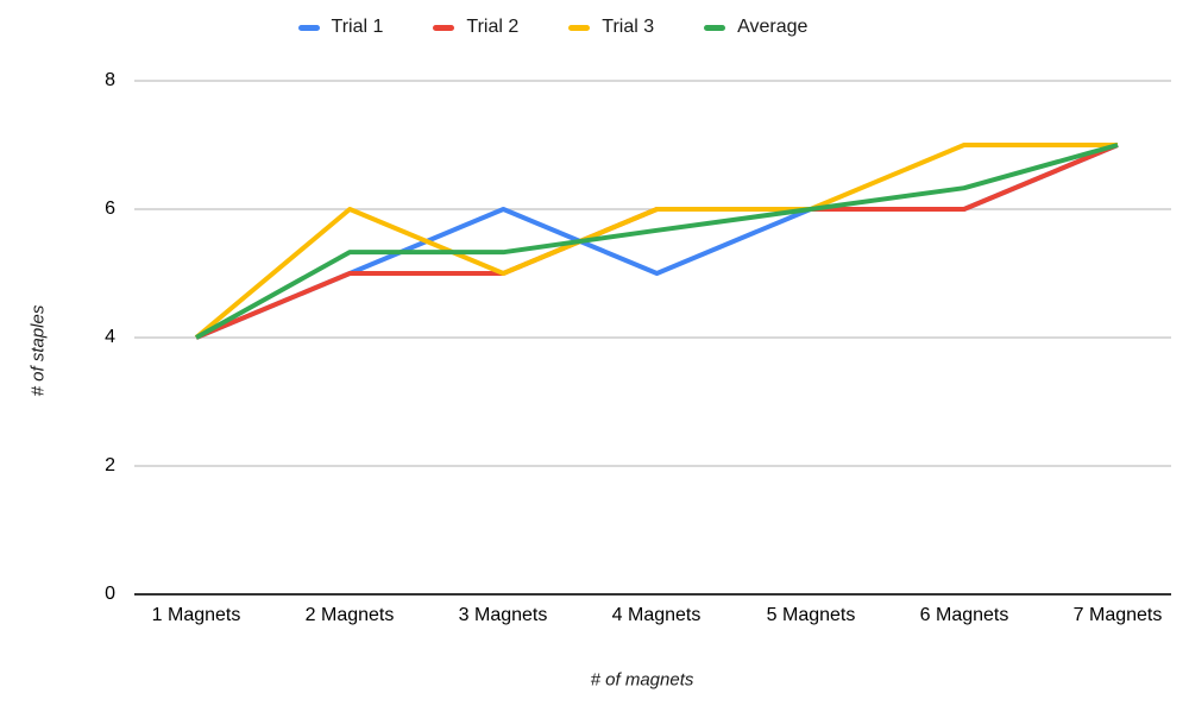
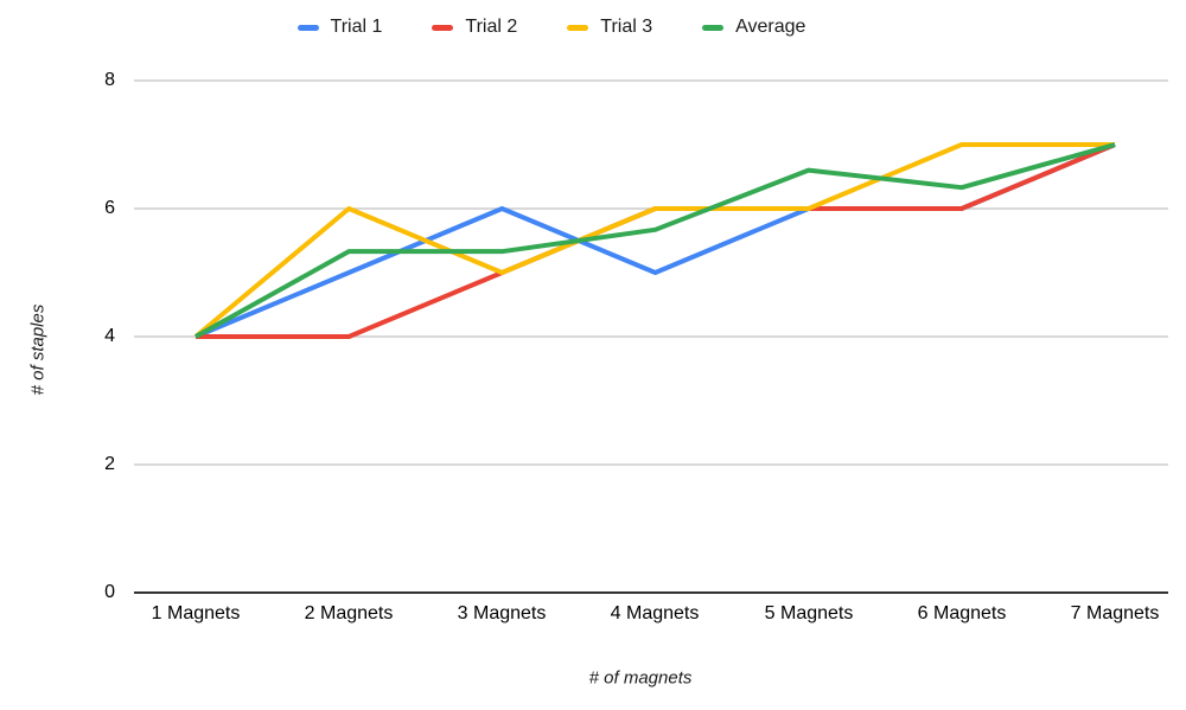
Trial 2/2 Magnets: 5 -> 4
Average/5 Magnets: 6.0 -> 6.6
